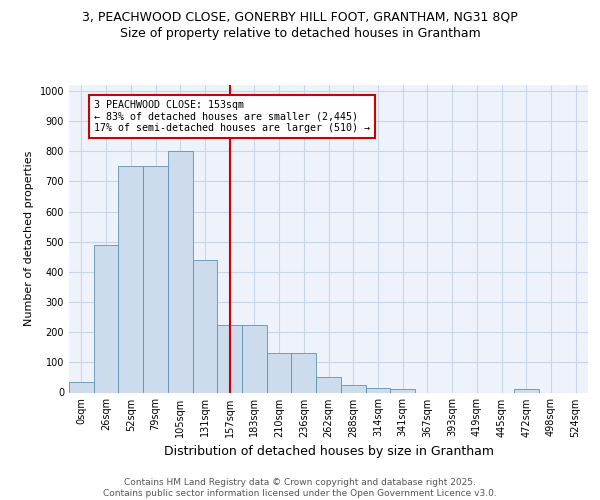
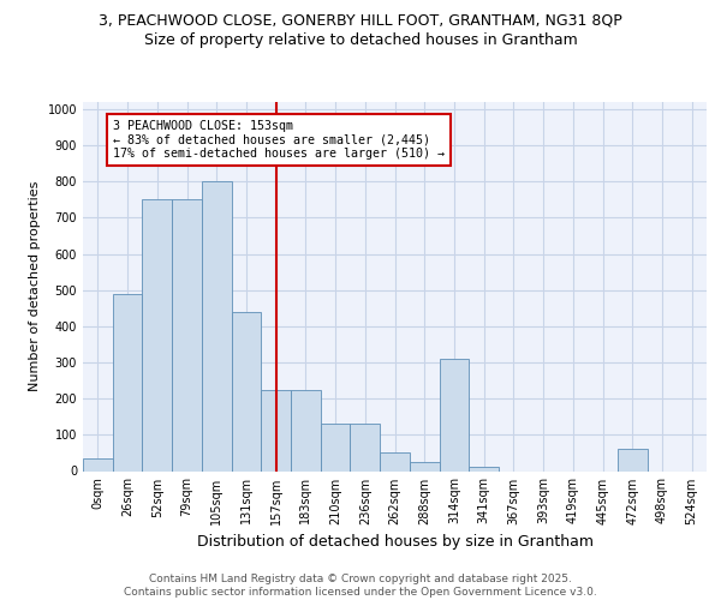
314sqm: 15 -> 310
472sqm: 10 -> 60
